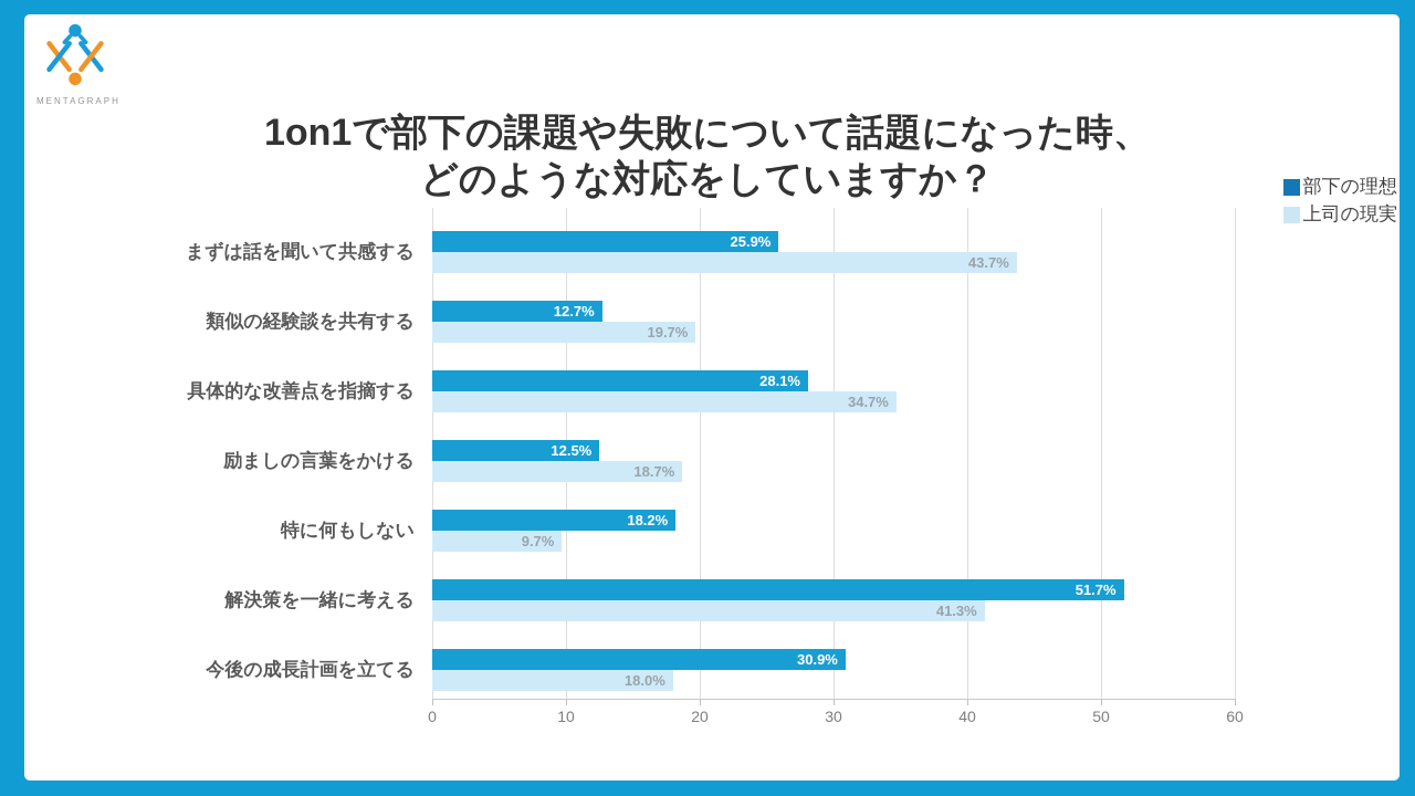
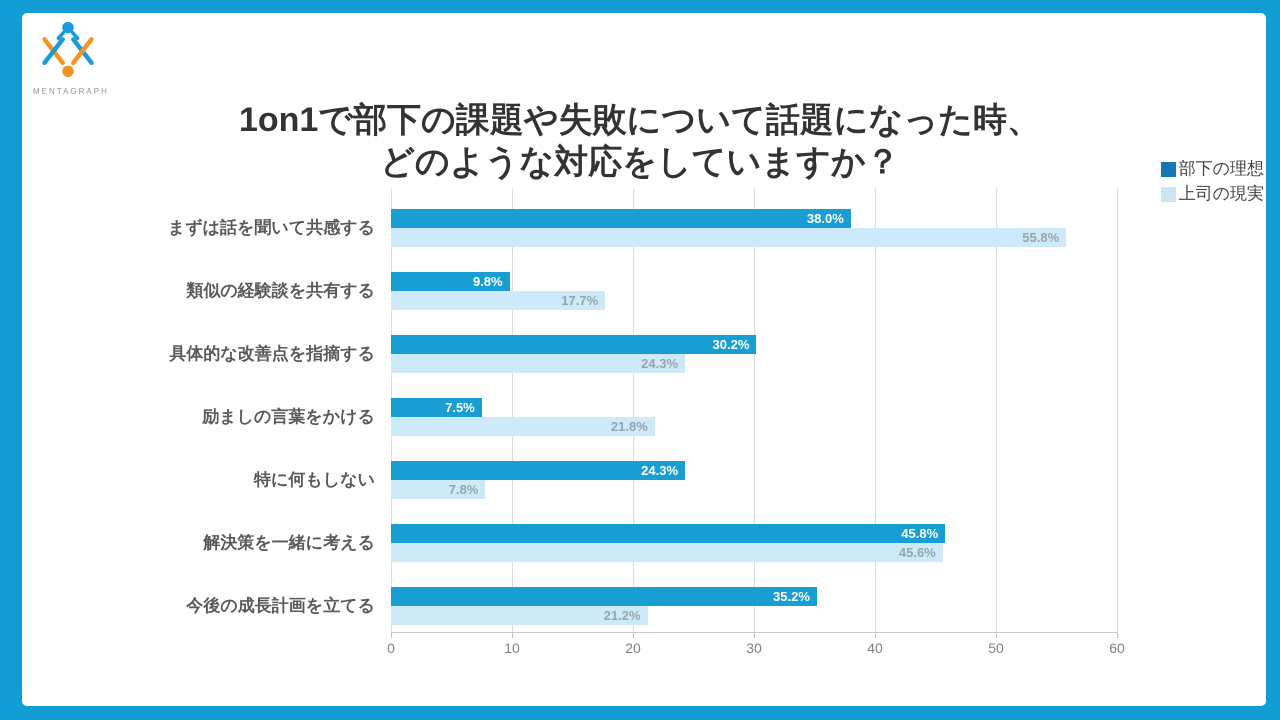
部下の理想/まずは話を聞いて共感する: 25.9% -> 38.0%
上司の現実/まずは話を聞いて共感する: 43.7% -> 55.8%
部下の理想/類似の経験談を共有する: 12.7% -> 9.8%
上司の現実/類似の経験談を共有する: 19.7% -> 17.7%
部下の理想/具体的な改善点を指摘する: 28.1% -> 30.2%
上司の現実/具体的な改善点を指摘する: 34.7% -> 24.3%
部下の理想/励ましの言葉をかける: 12.5% -> 7.5%
上司の現実/励ましの言葉をかける: 18.7% -> 21.8%
部下の理想/特に何もしない: 18.2% -> 24.3%
上司の現実/特に何もしない: 9.7% -> 7.8%
部下の理想/解決策を一緒に考える: 51.7% -> 45.8%
上司の現実/解決策を一緒に考える: 41.3% -> 45.6%
部下の理想/今後の成長計画を立てる: 30.9% -> 35.2%
上司の現実/今後の成長計画を立てる: 18.0% -> 21.2%
